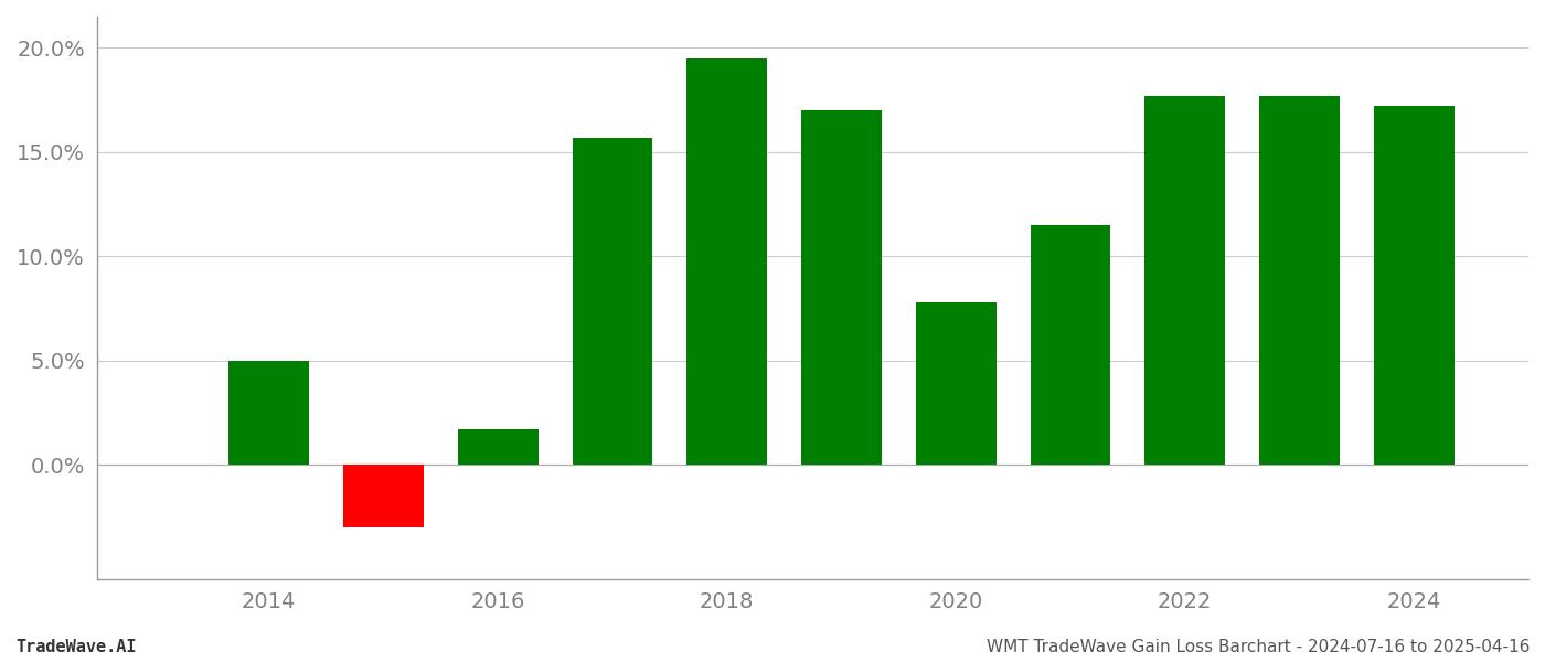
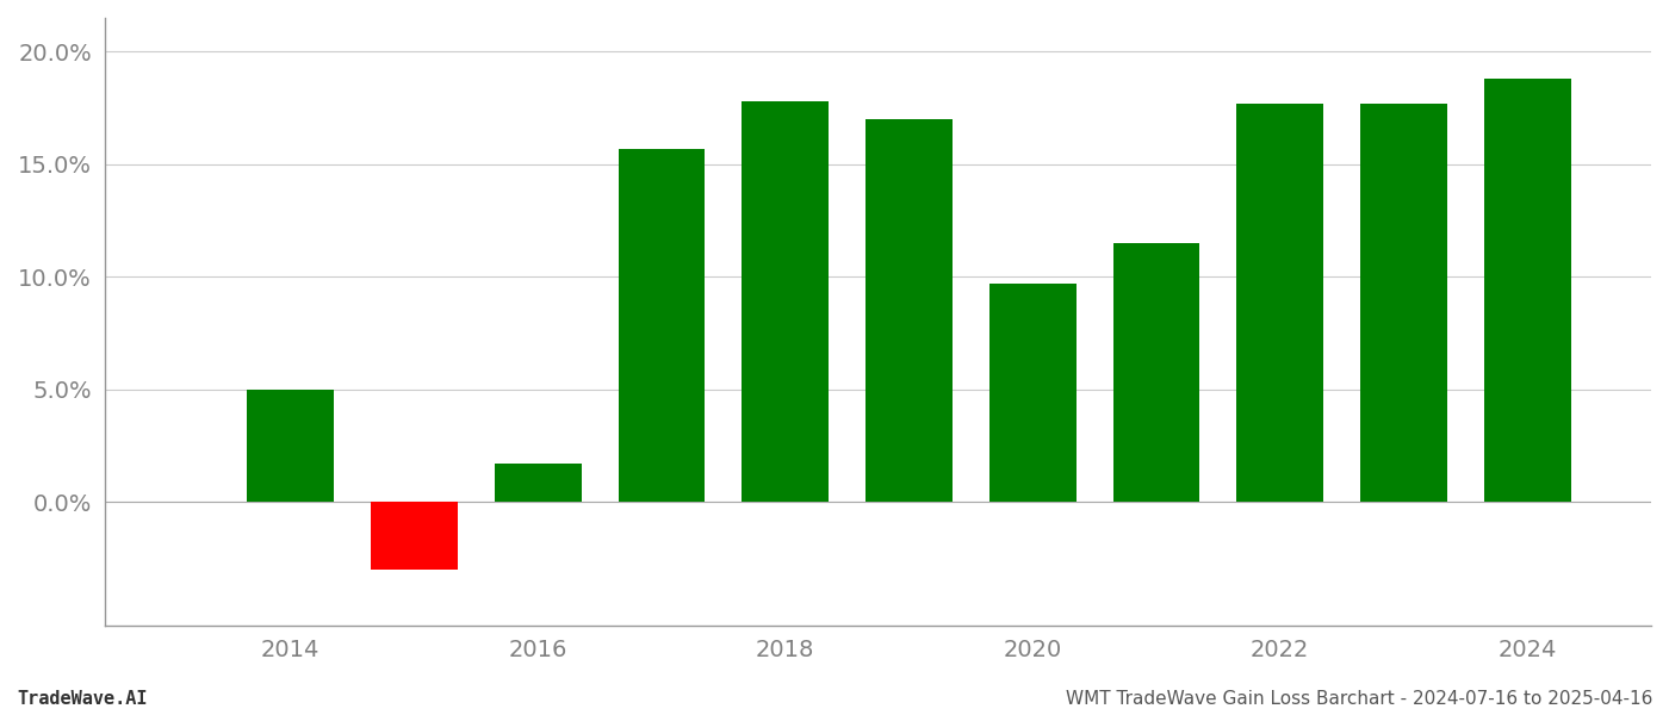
2018: 19.5% -> 17.8%
2020: 7.8% -> 9.7%
2024: 17.2% -> 18.8%
